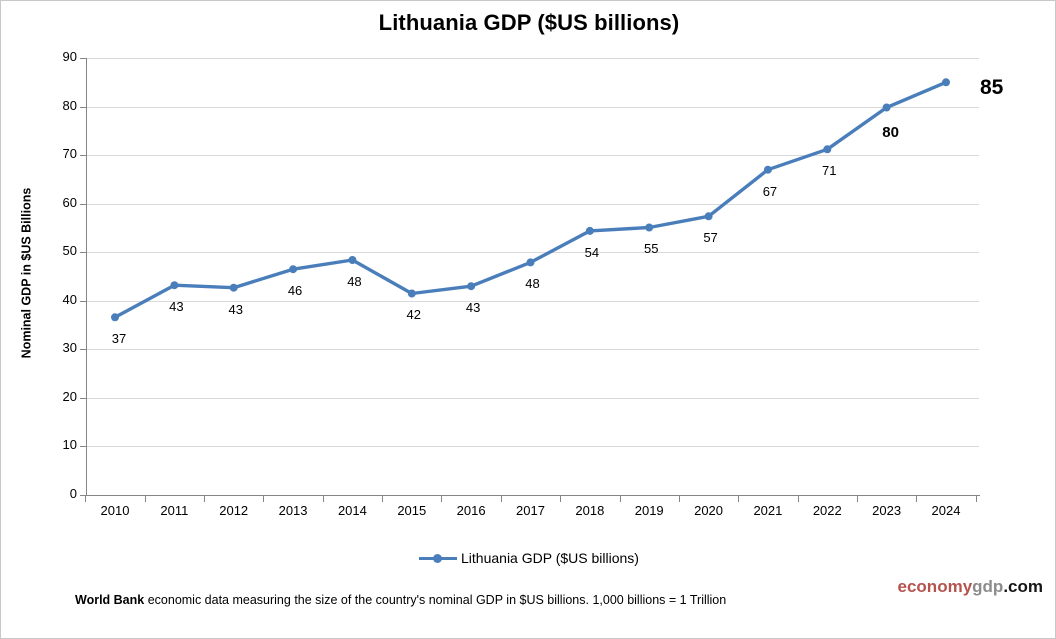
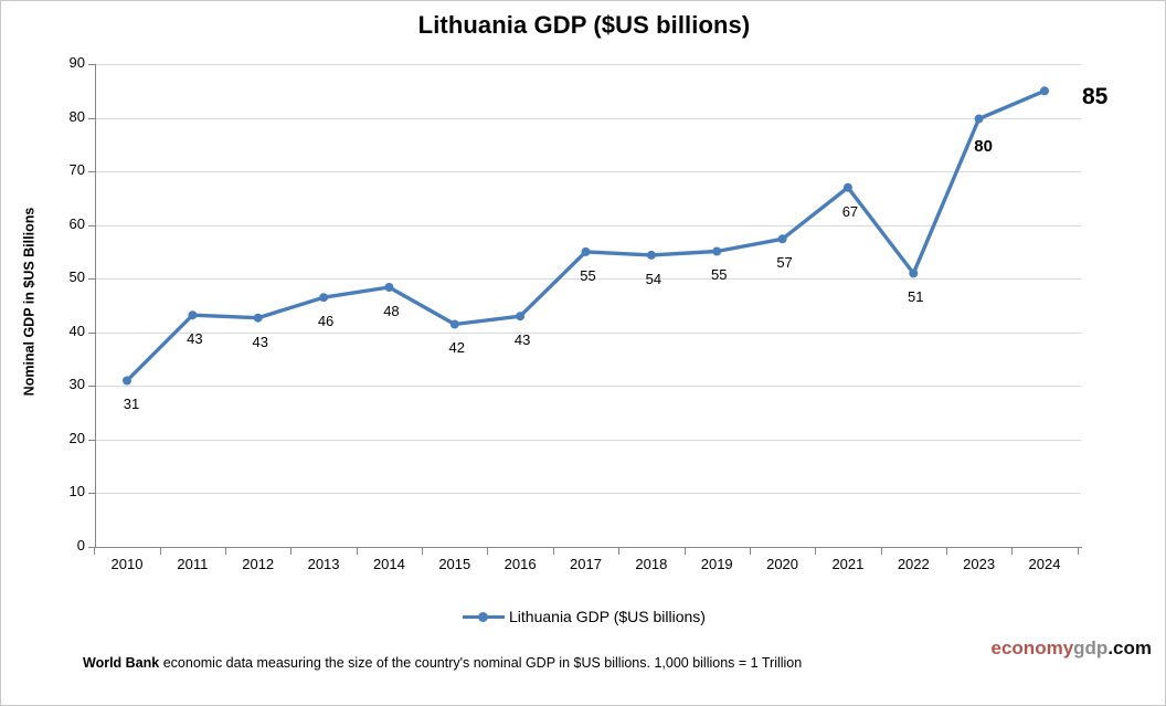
2010: 37 -> 31
2017: 48 -> 55
2022: 71 -> 51
